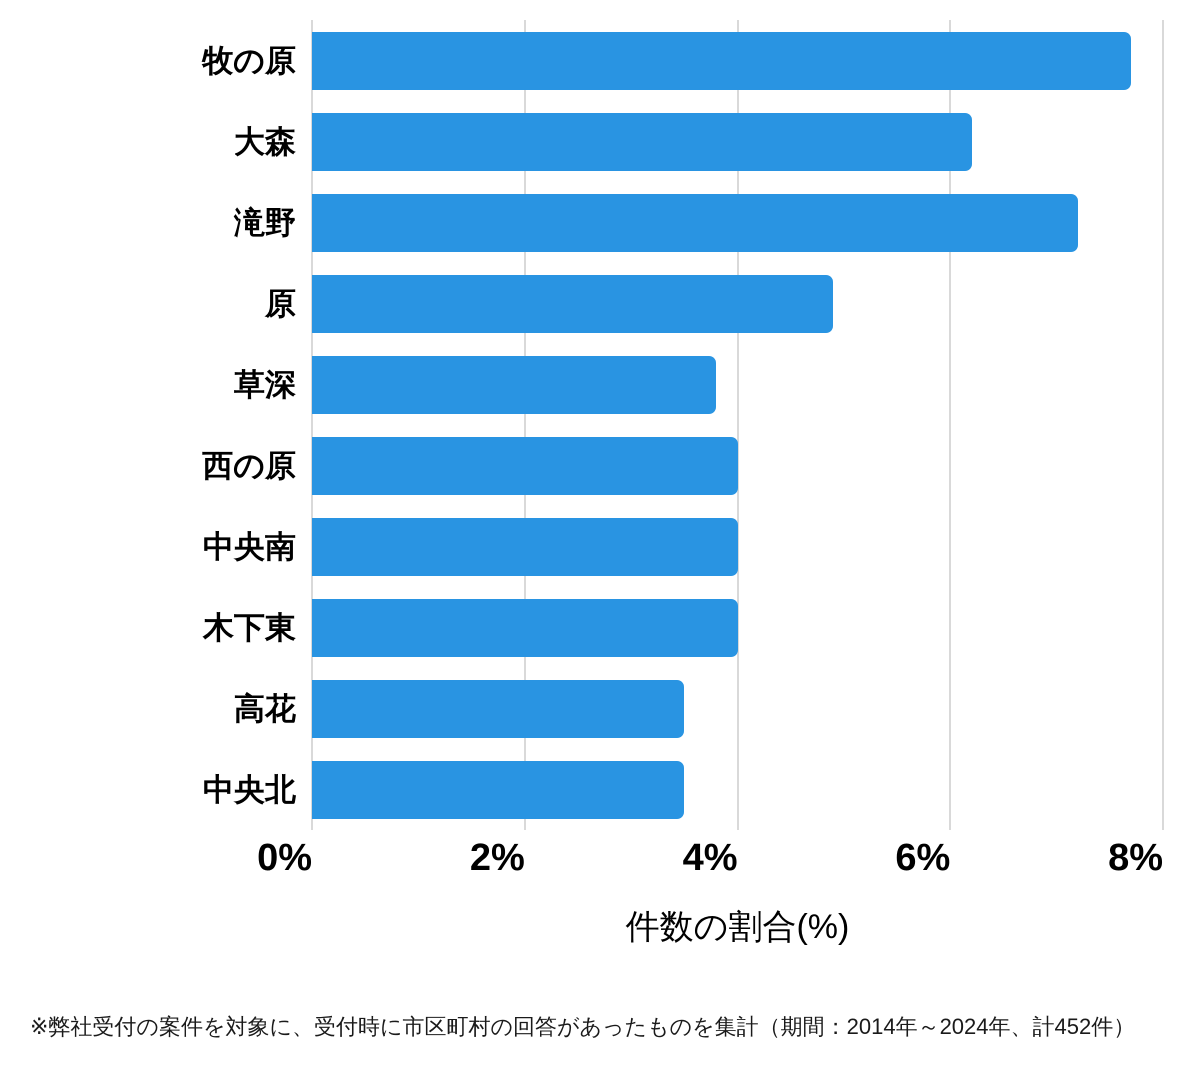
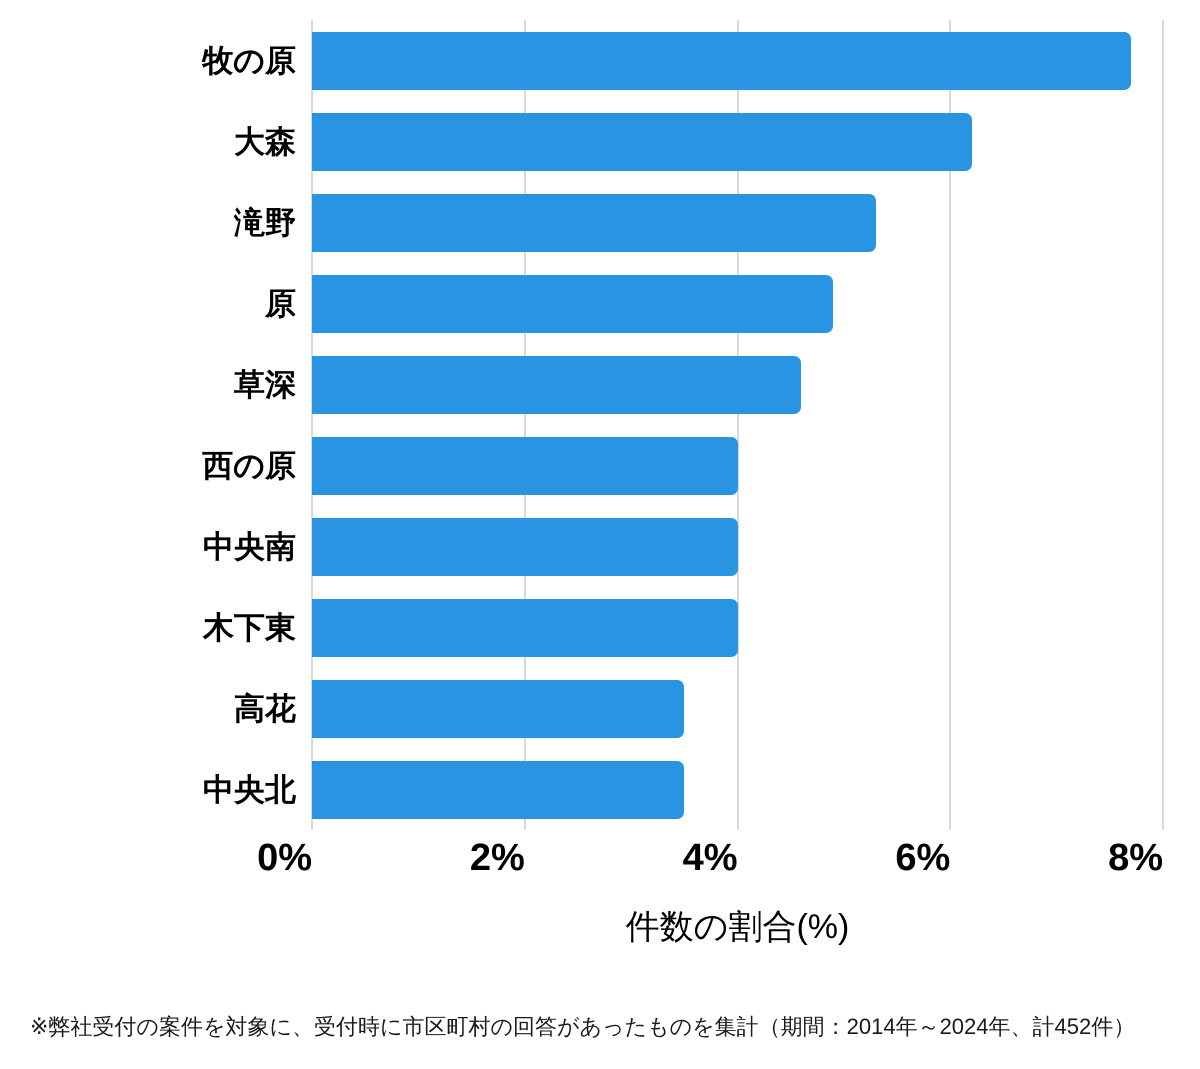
滝野: 7.2% -> 5.3%
草深: 3.8% -> 4.6%
